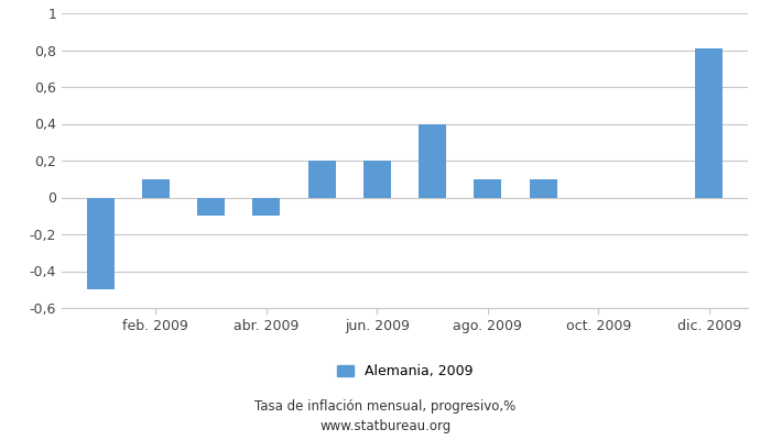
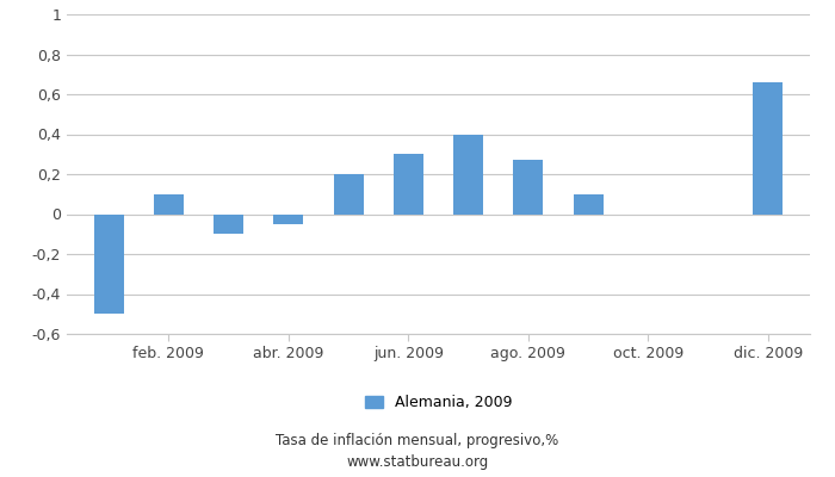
abr. 2009: -0,10 -> -0,05
jun. 2009: 0,20 -> 0,30
ago. 2009: 0,10 -> 0,27
dic. 2009: 0,81 -> 0,66
